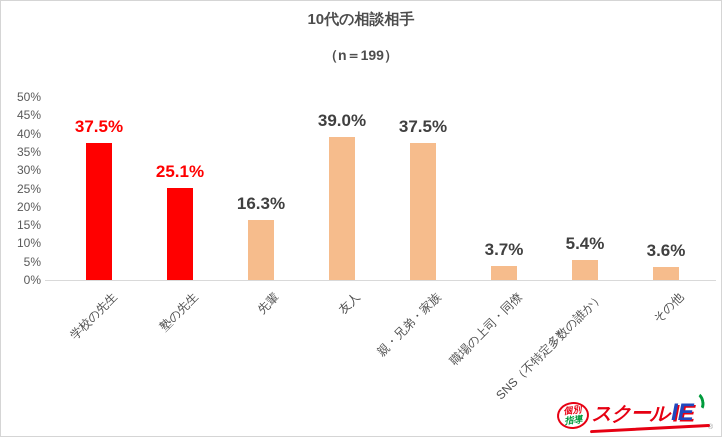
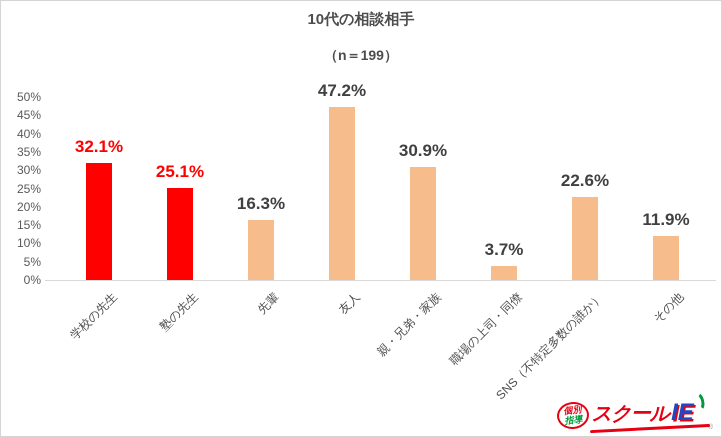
学校の先生: 37.5% -> 32.1%
友人: 39.0% -> 47.2%
親・兄弟・家族: 37.5% -> 30.9%
SNS（不特定多数の誰か）: 5.4% -> 22.6%
その他: 3.6% -> 11.9%
